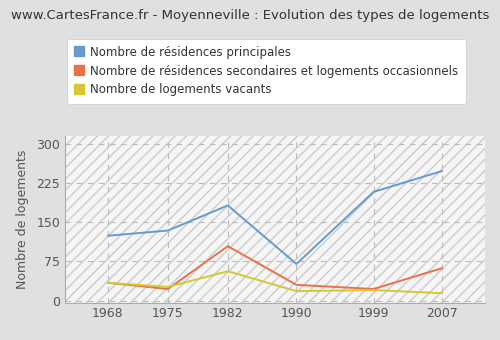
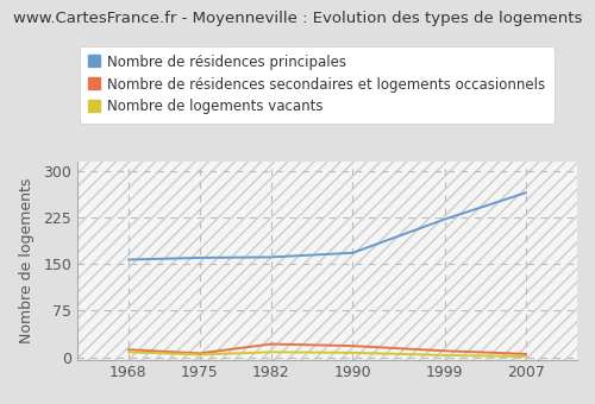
Nombre de résidences principales/1968: 124 -> 157
Nombre de résidences secondaires et logements occasionnels/1968: 34 -> 12
Nombre de logements vacants/1968: 34 -> 8
Nombre de résidences principales/1975: 134 -> 160
Nombre de résidences secondaires et logements occasionnels/1975: 22 -> 6
Nombre de logements vacants/1975: 26 -> 4
Nombre de résidences principales/1982: 182 -> 161
Nombre de résidences secondaires et logements occasionnels/1982: 104 -> 21
Nombre de logements vacants/1982: 56 -> 8
Nombre de résidences principales/1990: 70 -> 168
Nombre de résidences secondaires et logements occasionnels/1990: 30 -> 18
Nombre de logements vacants/1990: 18 -> 7
Nombre de résidences principales/1999: 208 -> 222
Nombre de résidences secondaires et logements occasionnels/1999: 22 -> 10
Nombre de logements vacants/1999: 20 -> 3
Nombre de résidences principales/2007: 248 -> 265
Nombre de résidences secondaires et logements occasionnels/2007: 62 -> 5
Nombre de logements vacants/2007: 14 -> 1
